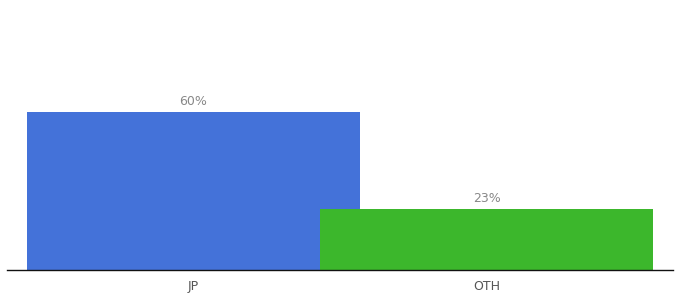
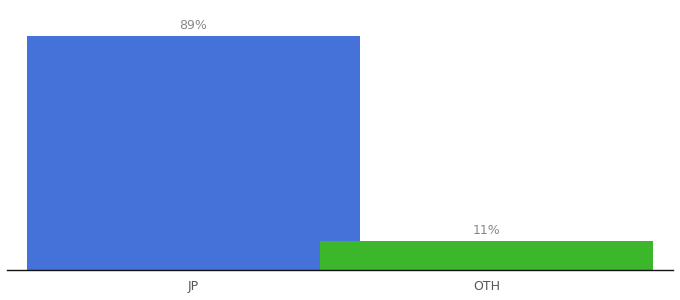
JP: 60% -> 89%
OTH: 23% -> 11%
